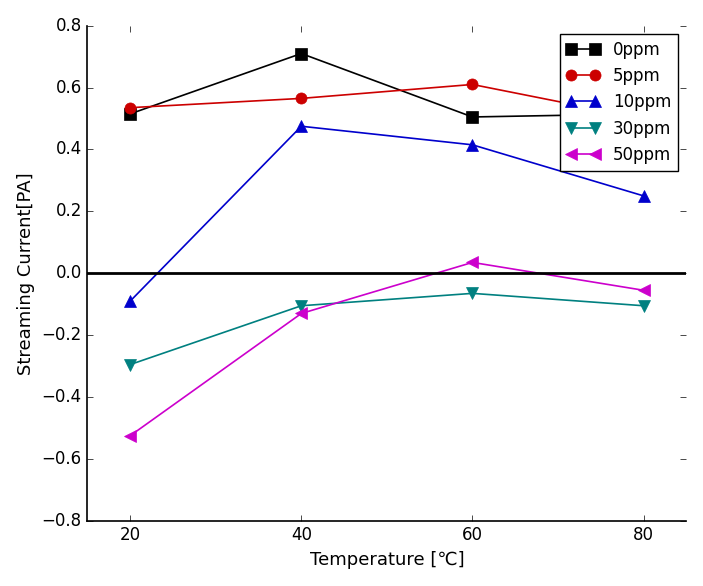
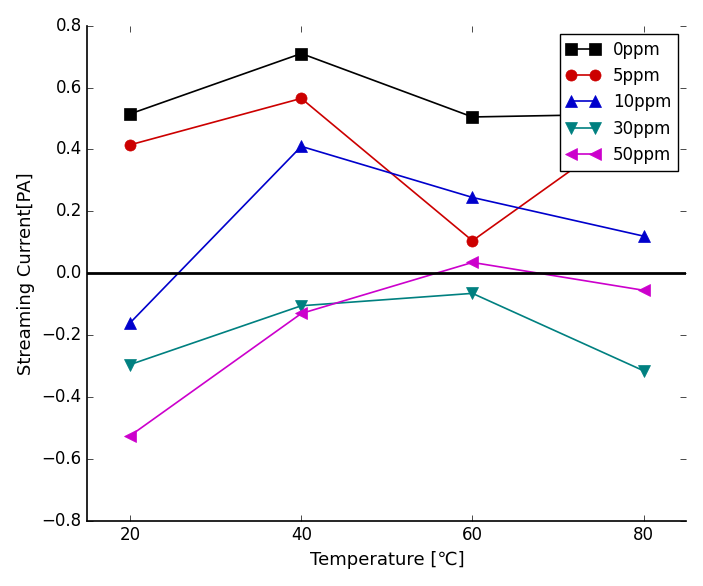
5ppm/20: 0.535 -> 0.415
10ppm/20: -0.090 -> -0.160
10ppm/40: 0.475 -> 0.410
5ppm/60: 0.610 -> 0.105
10ppm/60: 0.415 -> 0.245
10ppm/80: 0.250 -> 0.120
30ppm/80: -0.105 -> -0.315
